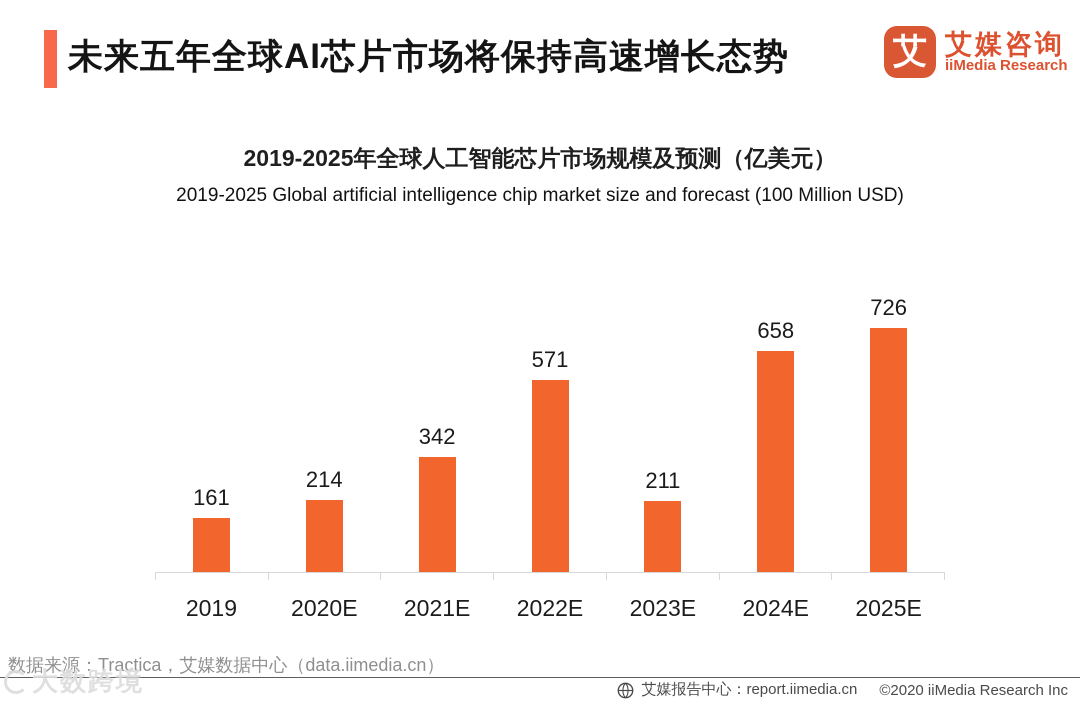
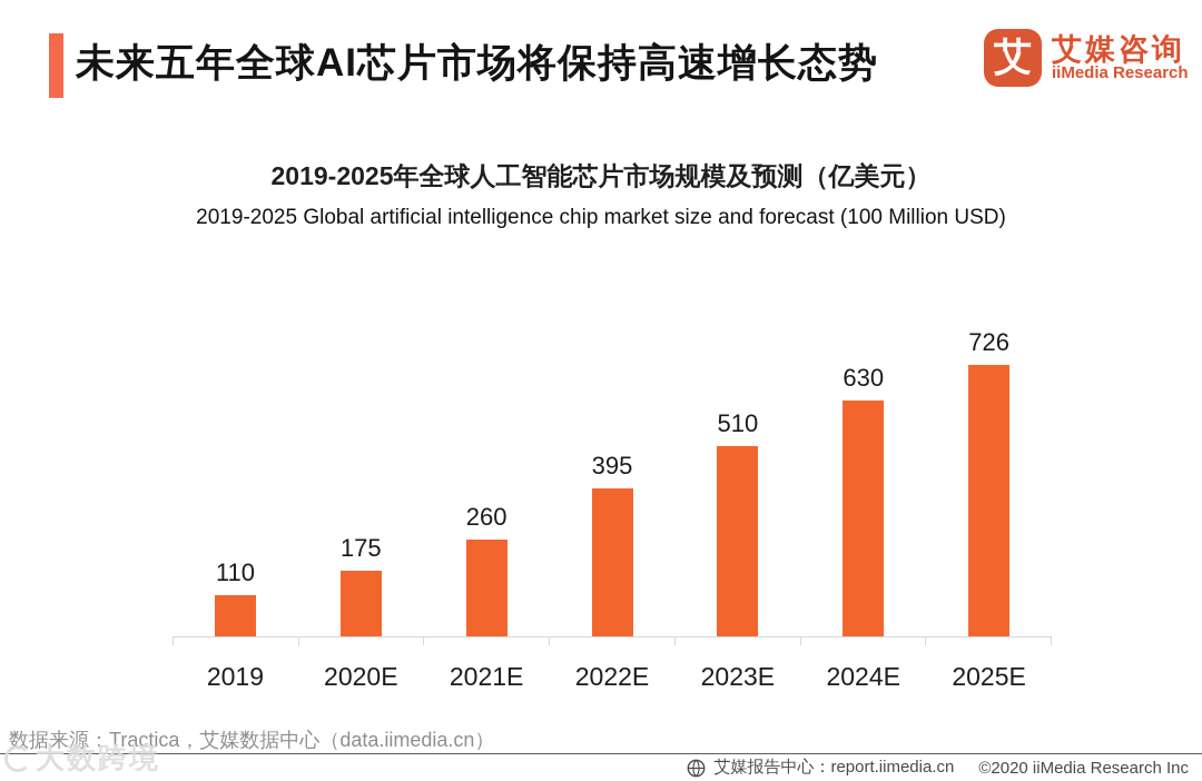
2019: 161 -> 110
2020E: 214 -> 175
2021E: 342 -> 260
2022E: 571 -> 395
2023E: 211 -> 510
2024E: 658 -> 630
